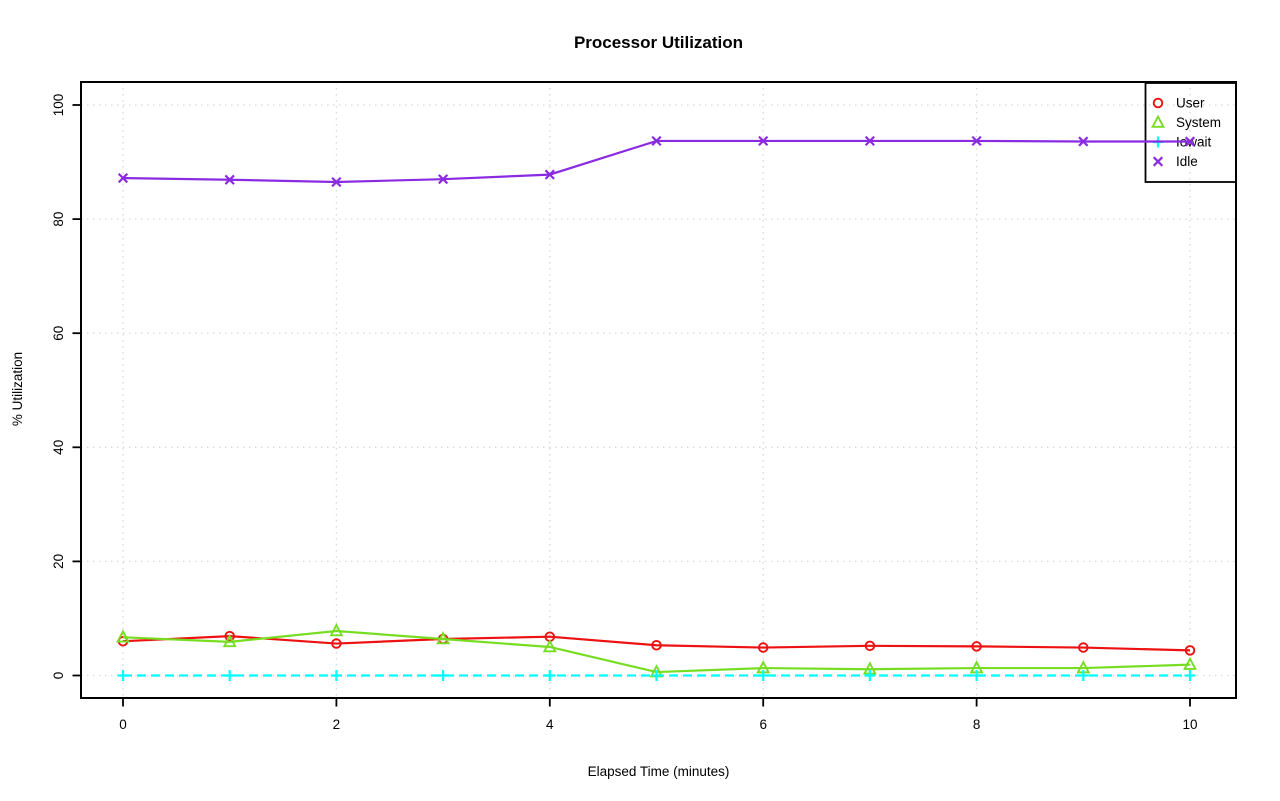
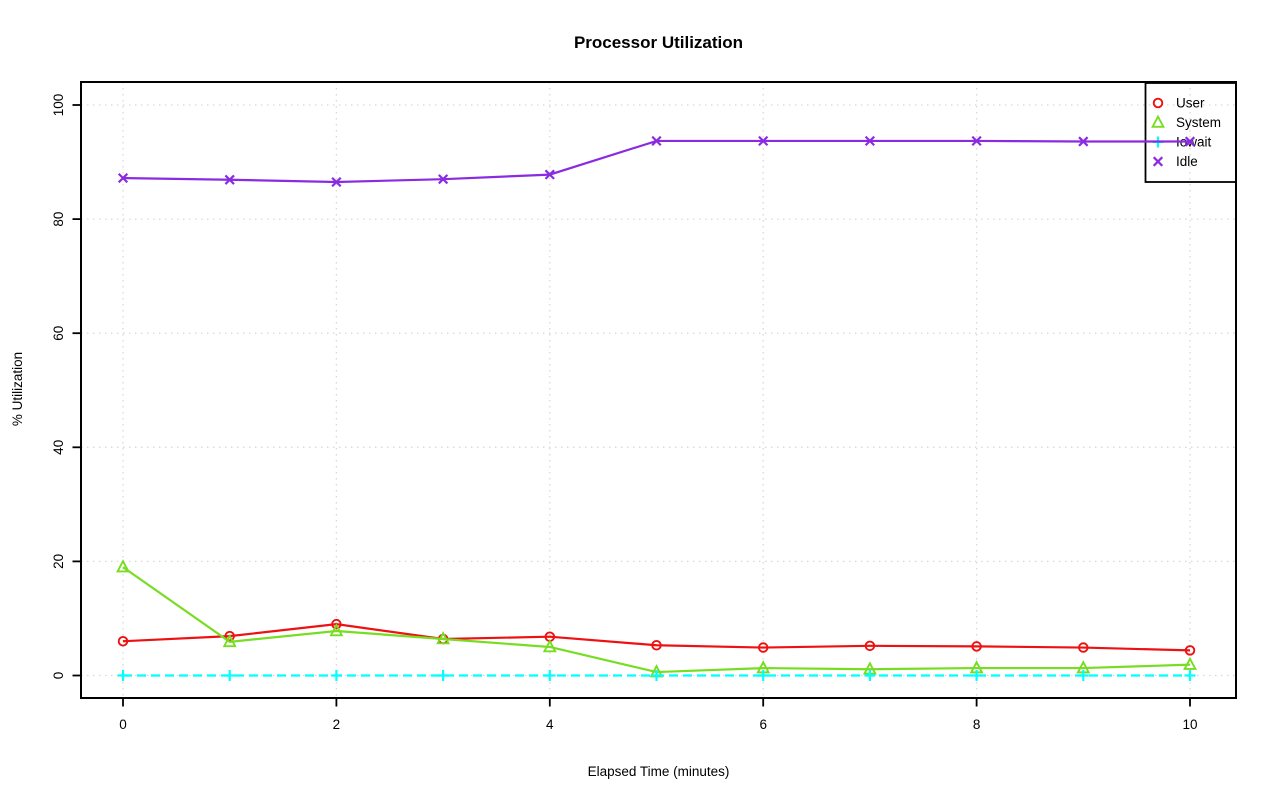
System/0: 7 -> 19
User/2: 6 -> 9
